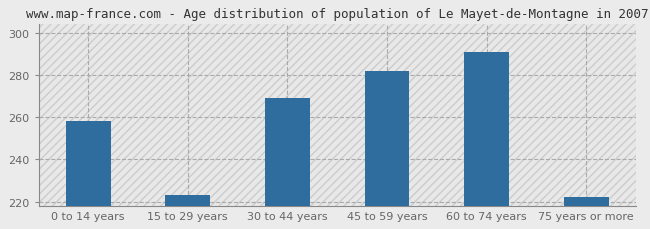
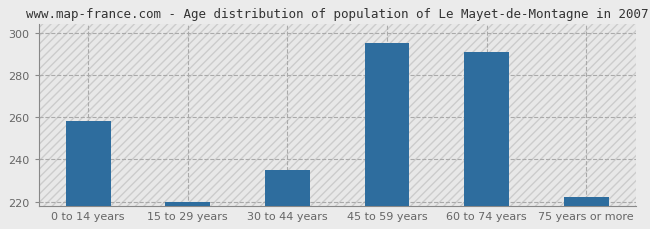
15 to 29 years: 223 -> 220
30 to 44 years: 269 -> 235
45 to 59 years: 282 -> 295
